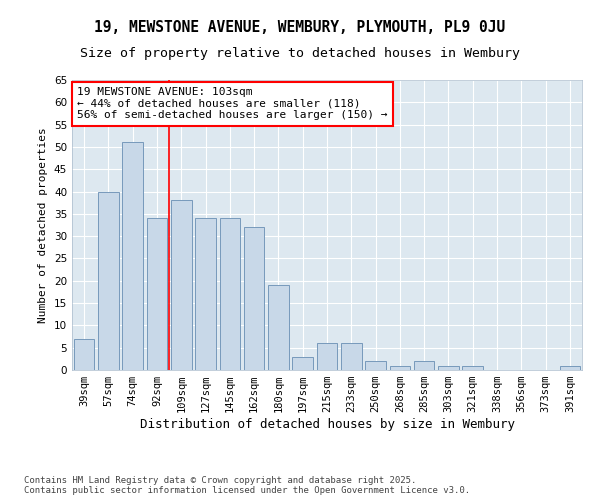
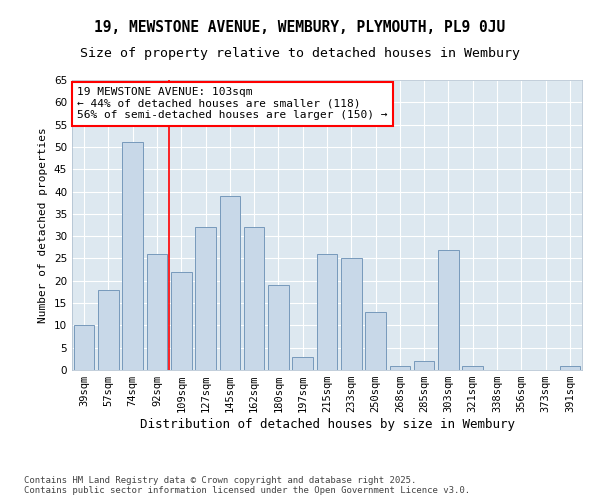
39sqm: 7 -> 10
57sqm: 40 -> 18
92sqm: 34 -> 26
109sqm: 38 -> 22
127sqm: 34 -> 32
145sqm: 34 -> 39
215sqm: 6 -> 26
233sqm: 6 -> 25
250sqm: 2 -> 13
303sqm: 1 -> 27
